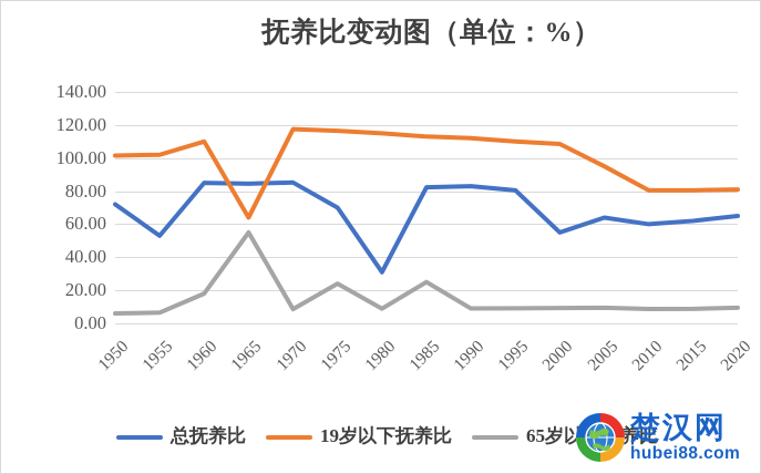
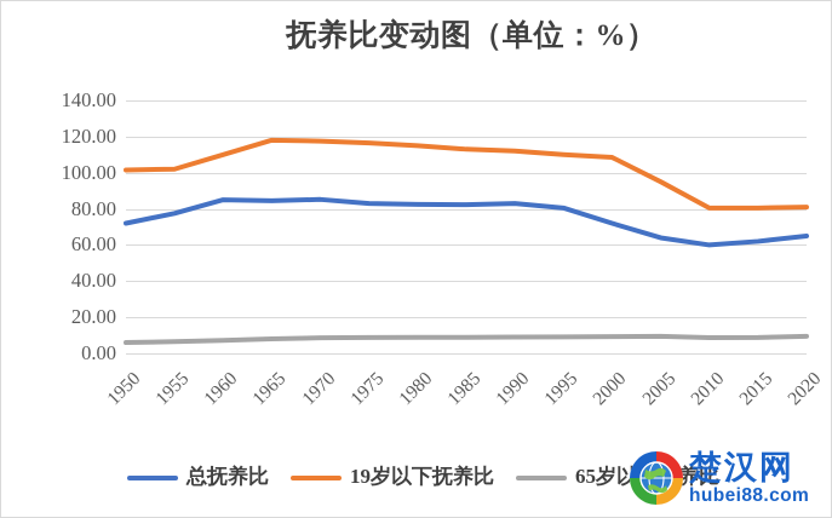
总抚养比/1955: 53 -> 78
65岁以上抚养比/1960: 18 -> 7
19岁以下抚养比/1965: 64 -> 118
65岁以上抚养比/1965: 55 -> 8
总抚养比/1975: 70 -> 83
65岁以上抚养比/1975: 24 -> 9
总抚养比/1980: 31 -> 82
65岁以上抚养比/1985: 25 -> 9
总抚养比/2000: 55 -> 72
